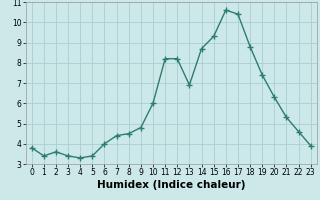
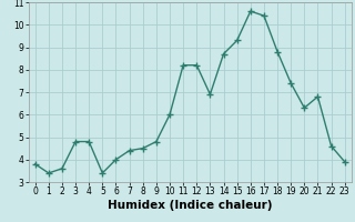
3: 3.4 -> 4.8
4: 3.3 -> 4.8
21: 5.3 -> 6.8
